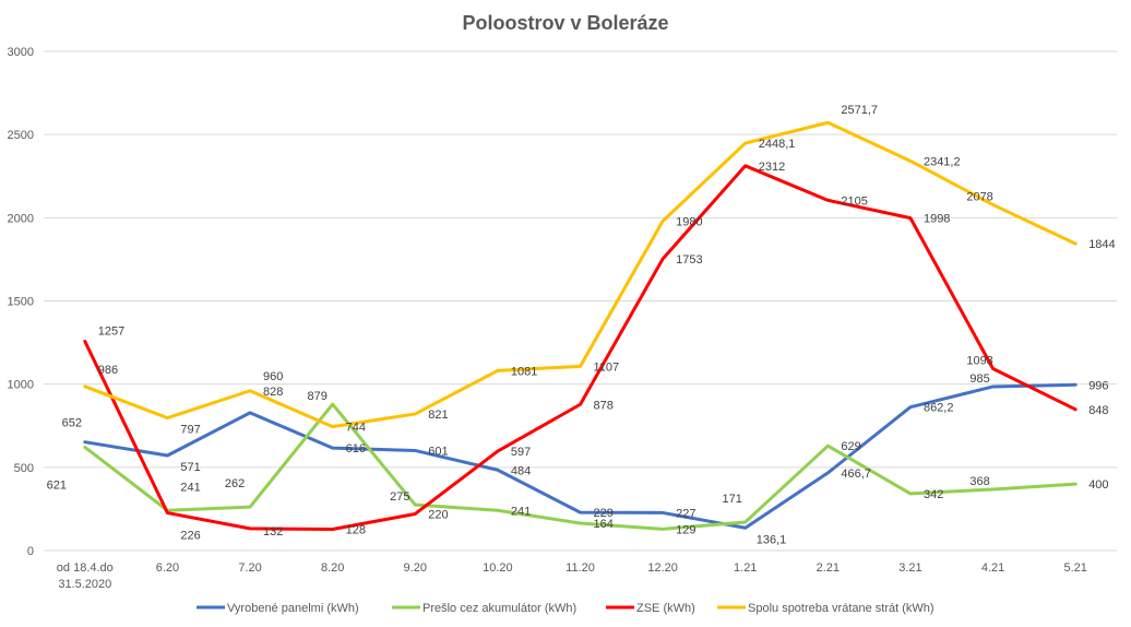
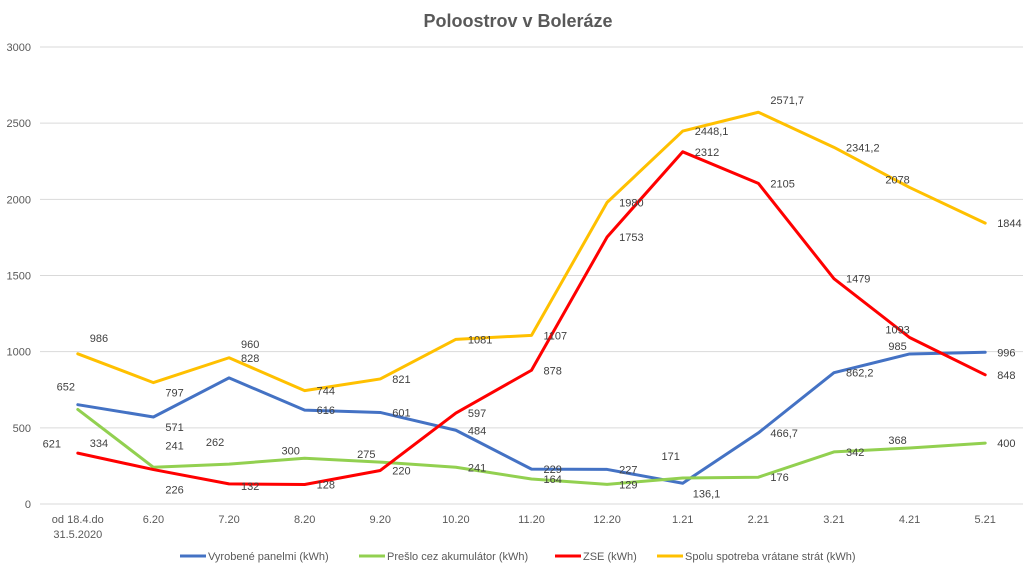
ZSE (kWh)/od 18.4.do 31.5.2020: 1257 -> 334
Prešlo cez akumulátor (kWh)/8.20: 879 -> 300
Prešlo cez akumulátor (kWh)/2.21: 629 -> 176
ZSE (kWh)/3.21: 1998 -> 1479
